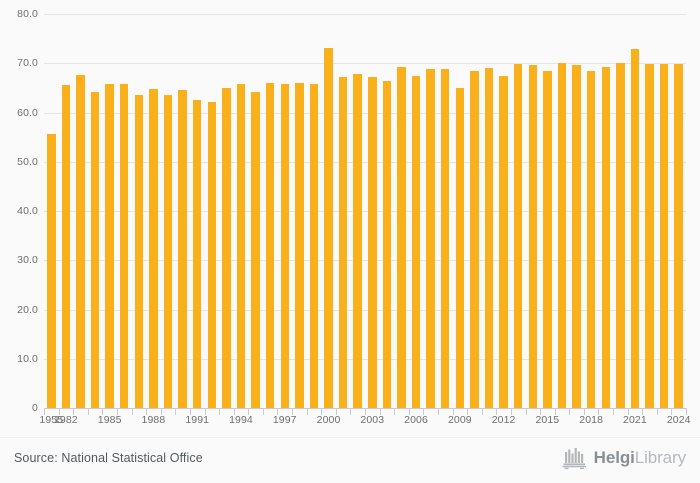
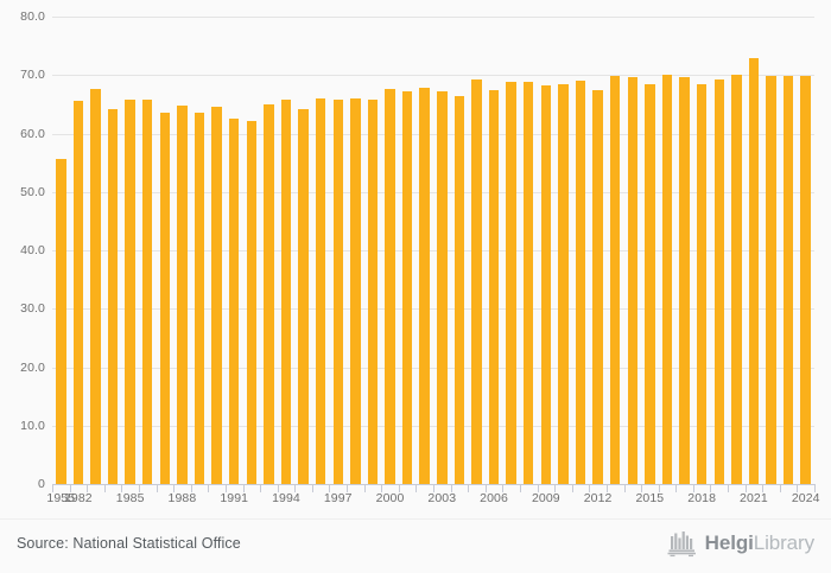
2000: 73 -> 68
2009: 65 -> 68
